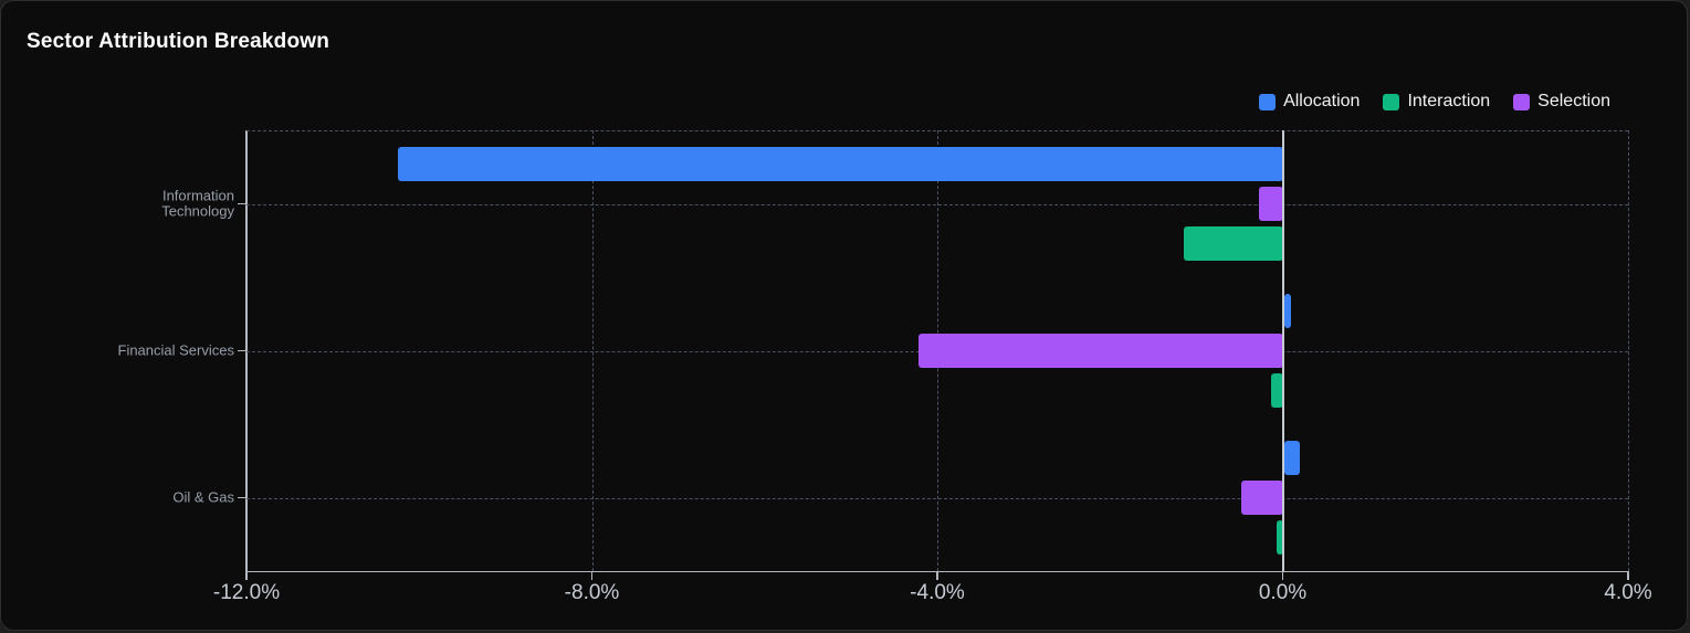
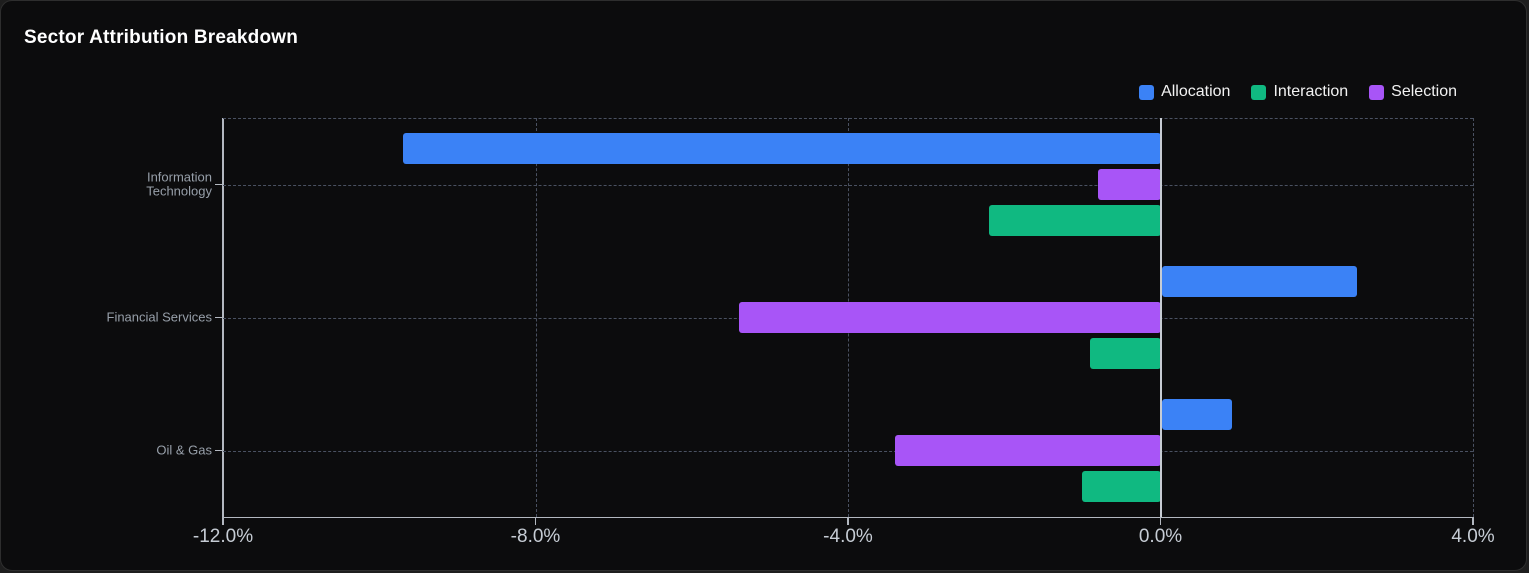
Allocation/Information Technology: -10.2% -> -9.7%
Interaction/Information Technology: -1.1% -> -2.2%
Selection/Information Technology: -0.3% -> -0.8%
Allocation/Financial Services: 0.1% -> 2.5%
Interaction/Financial Services: -0.1% -> -0.9%
Selection/Financial Services: -4.2% -> -5.4%
Allocation/Oil & Gas: 0.2% -> 0.9%
Interaction/Oil & Gas: -0.1% -> -1.0%
Selection/Oil & Gas: -0.5% -> -3.4%
